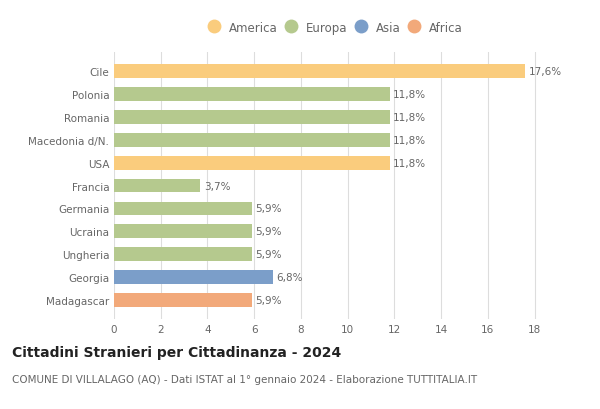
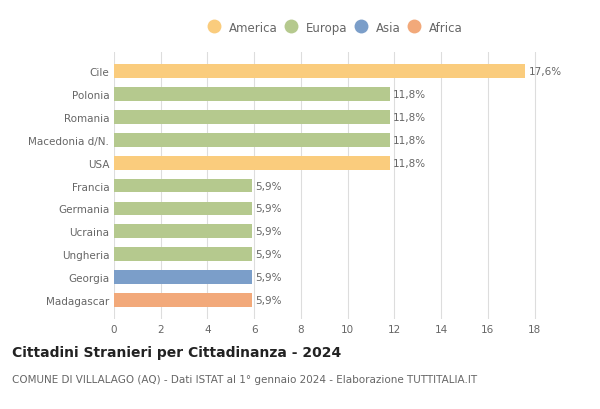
Francia: 3,7% -> 5,9%
Georgia: 6,8% -> 5,9%
